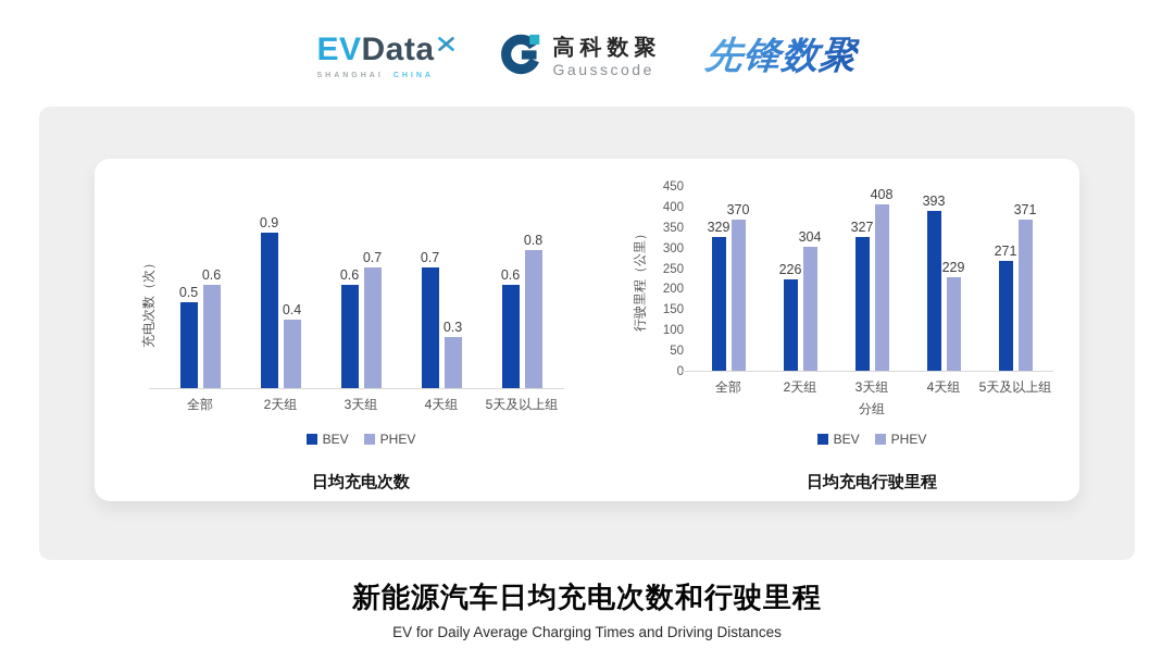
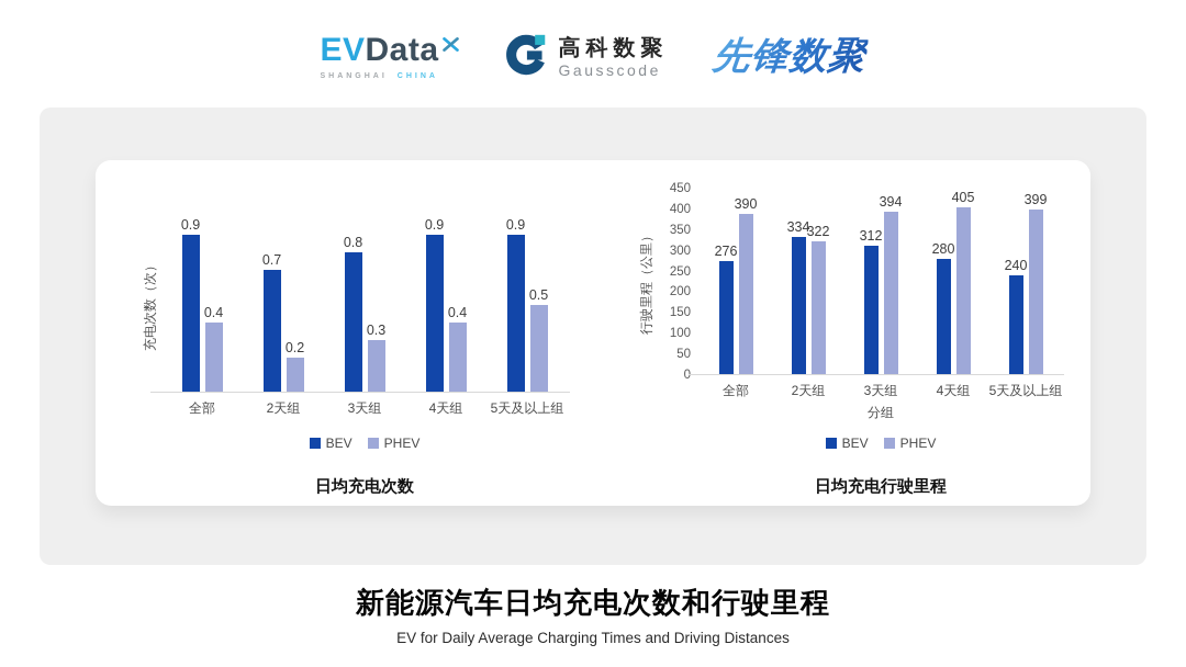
日均充电次数/BEV/全部: 0.5 -> 0.9
日均充电次数/PHEV/全部: 0.6 -> 0.4
日均充电次数/BEV/2天组: 0.9 -> 0.7
日均充电次数/PHEV/2天组: 0.4 -> 0.2
日均充电次数/BEV/3天组: 0.6 -> 0.8
日均充电次数/PHEV/3天组: 0.7 -> 0.3
日均充电次数/BEV/4天组: 0.7 -> 0.9
日均充电次数/PHEV/4天组: 0.3 -> 0.4
日均充电次数/BEV/5天及以上组: 0.6 -> 0.9
日均充电次数/PHEV/5天及以上组: 0.8 -> 0.5
日均充电行驶里程/BEV/全部: 329 -> 276
日均充电行驶里程/PHEV/全部: 370 -> 390
日均充电行驶里程/BEV/2天组: 226 -> 334
日均充电行驶里程/PHEV/2天组: 304 -> 322
日均充电行驶里程/BEV/3天组: 327 -> 312
日均充电行驶里程/PHEV/3天组: 408 -> 394
日均充电行驶里程/BEV/4天组: 393 -> 280
日均充电行驶里程/PHEV/4天组: 229 -> 405
日均充电行驶里程/BEV/5天及以上组: 271 -> 240
日均充电行驶里程/PHEV/5天及以上组: 371 -> 399
